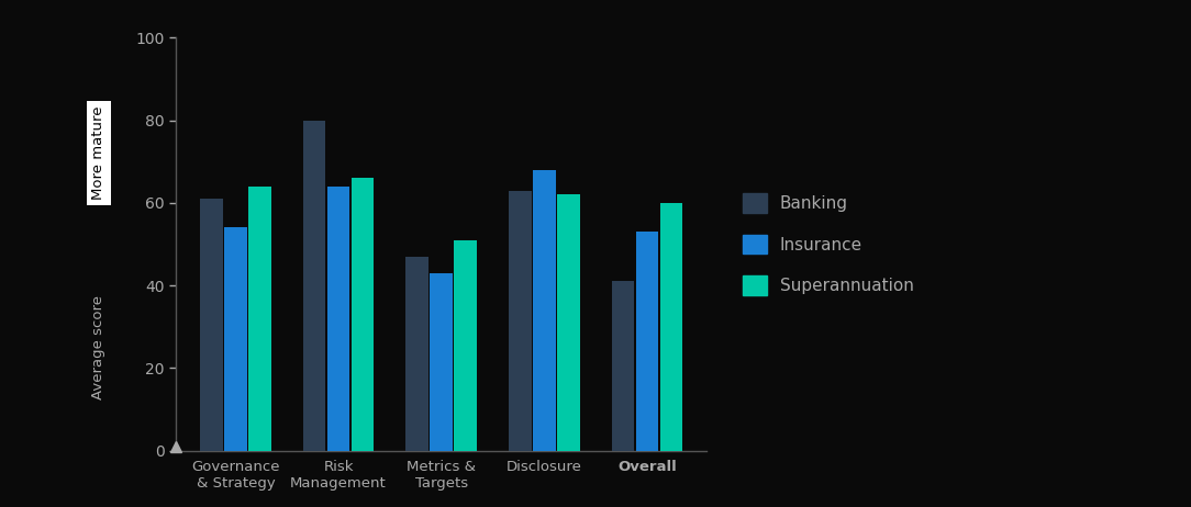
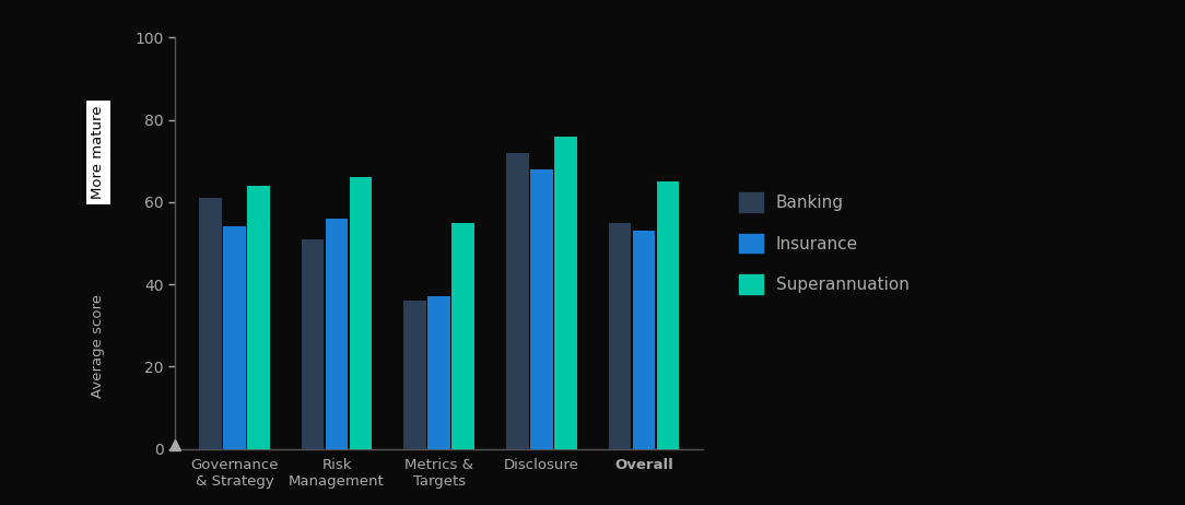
Banking/Risk Management: 80 -> 51
Insurance/Risk Management: 64 -> 56
Banking/Metrics & Targets: 47 -> 36
Insurance/Metrics & Targets: 43 -> 37
Superannuation/Metrics & Targets: 51 -> 55
Banking/Disclosure: 63 -> 72
Superannuation/Disclosure: 62 -> 76
Banking/Overall: 41 -> 55
Superannuation/Overall: 60 -> 65
